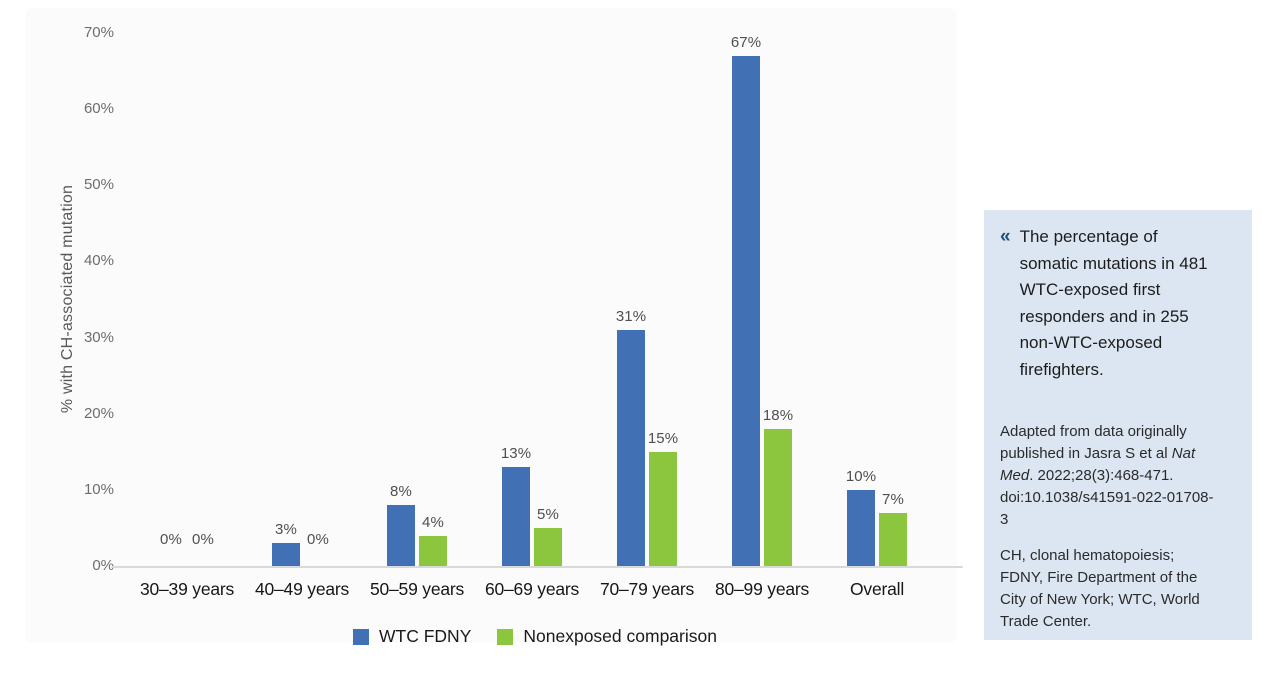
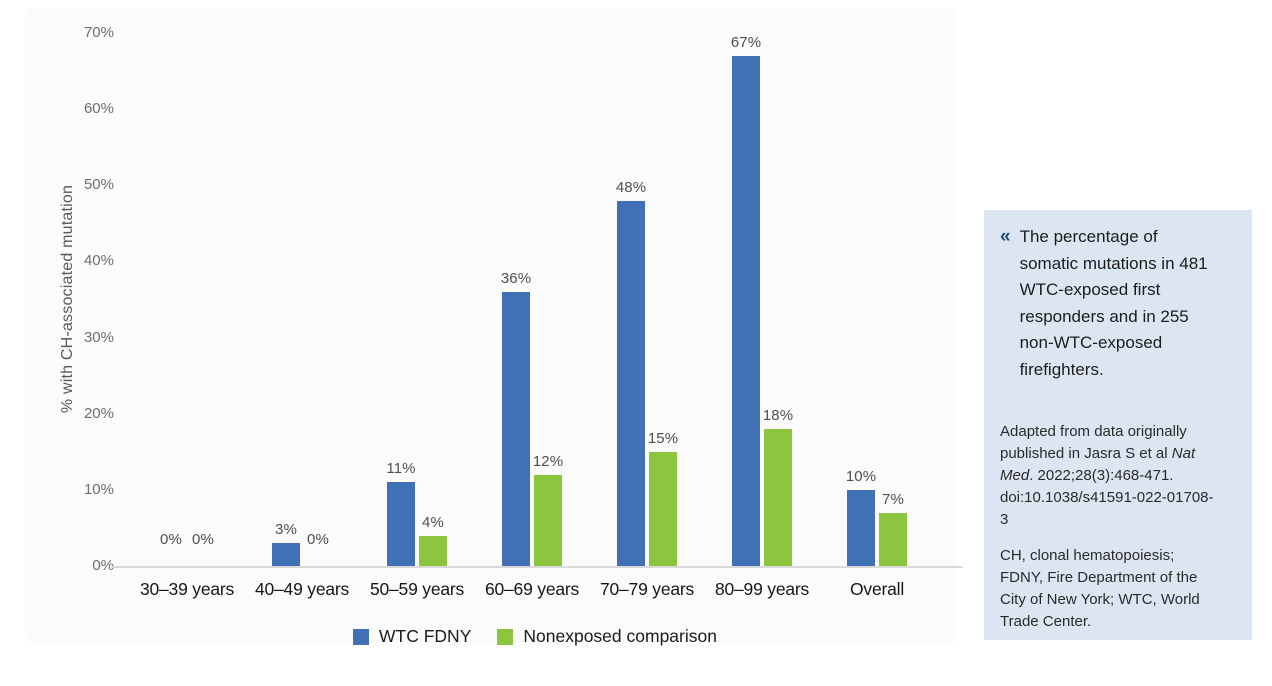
WTC FDNY/50–59 years: 8% -> 11%
WTC FDNY/60–69 years: 13% -> 36%
Nonexposed comparison/60–69 years: 5% -> 12%
WTC FDNY/70–79 years: 31% -> 48%
